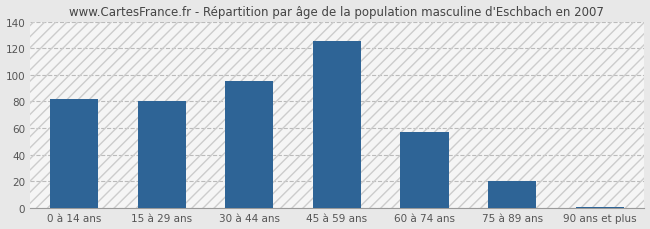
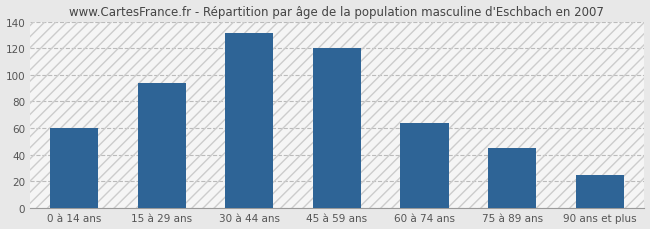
0 à 14 ans: 82 -> 60
15 à 29 ans: 80 -> 94
30 à 44 ans: 95 -> 131
45 à 59 ans: 125 -> 120
60 à 74 ans: 57 -> 64
75 à 89 ans: 20 -> 45
90 ans et plus: 1 -> 25
